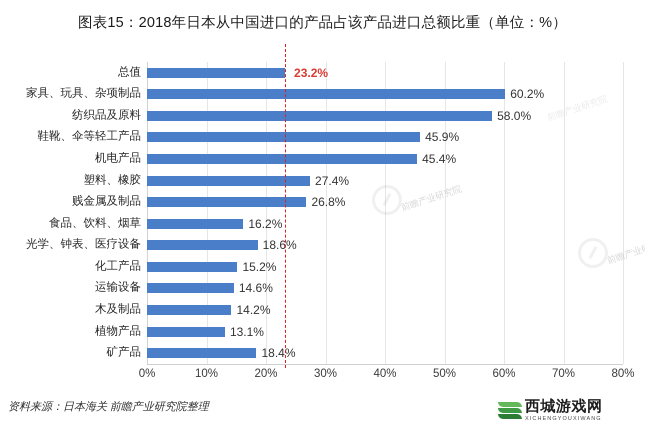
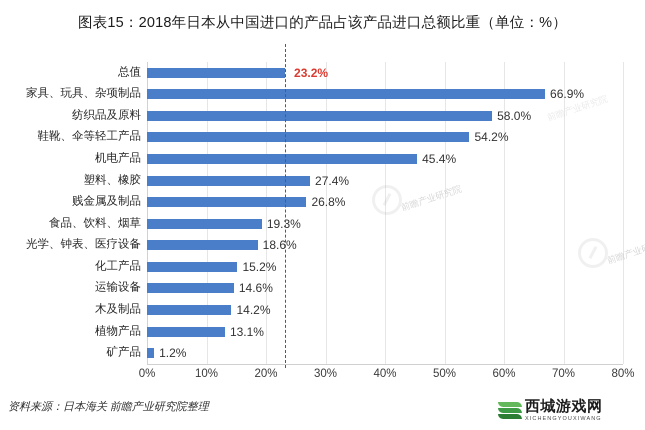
家具、玩具、杂项制品: 60.2% -> 66.9%
鞋靴、伞等轻工产品: 45.9% -> 54.2%
食品、饮料、烟草: 16.2% -> 19.3%
矿产品: 18.4% -> 1.2%
